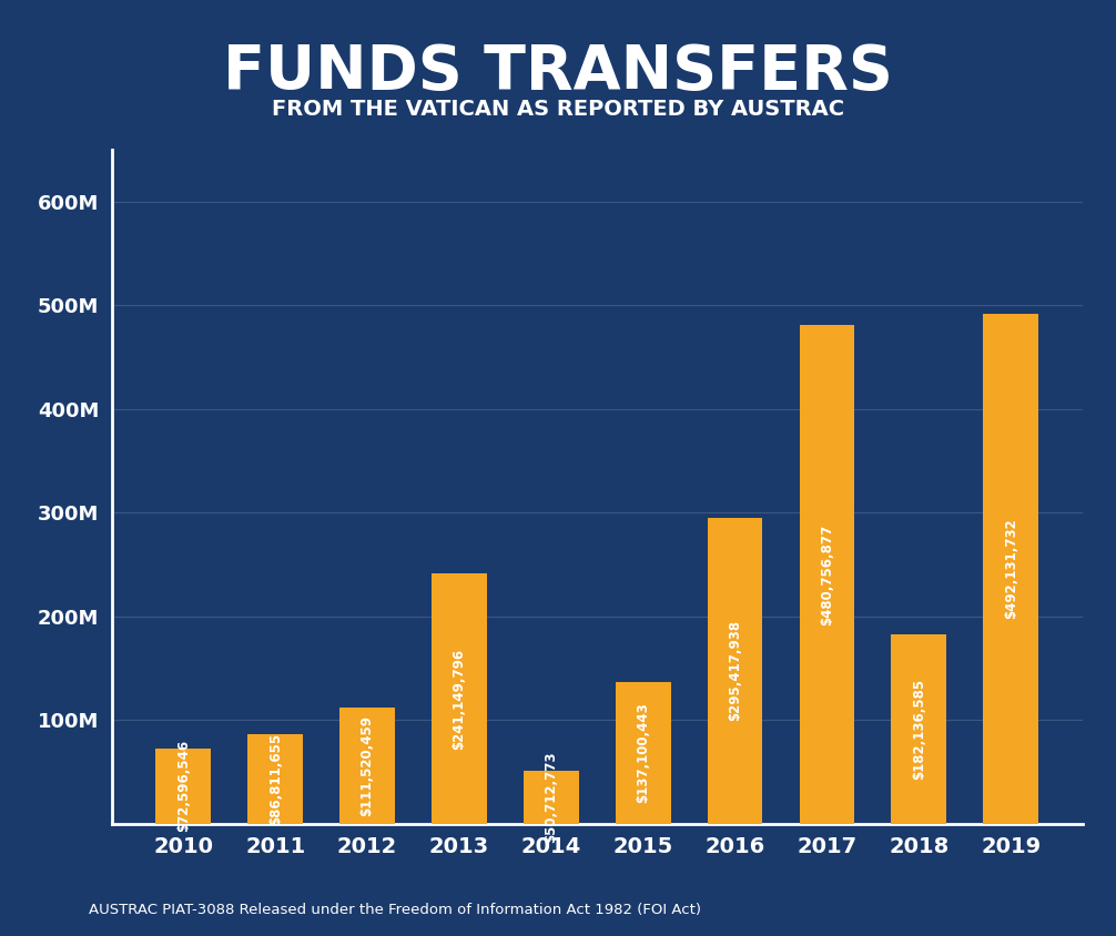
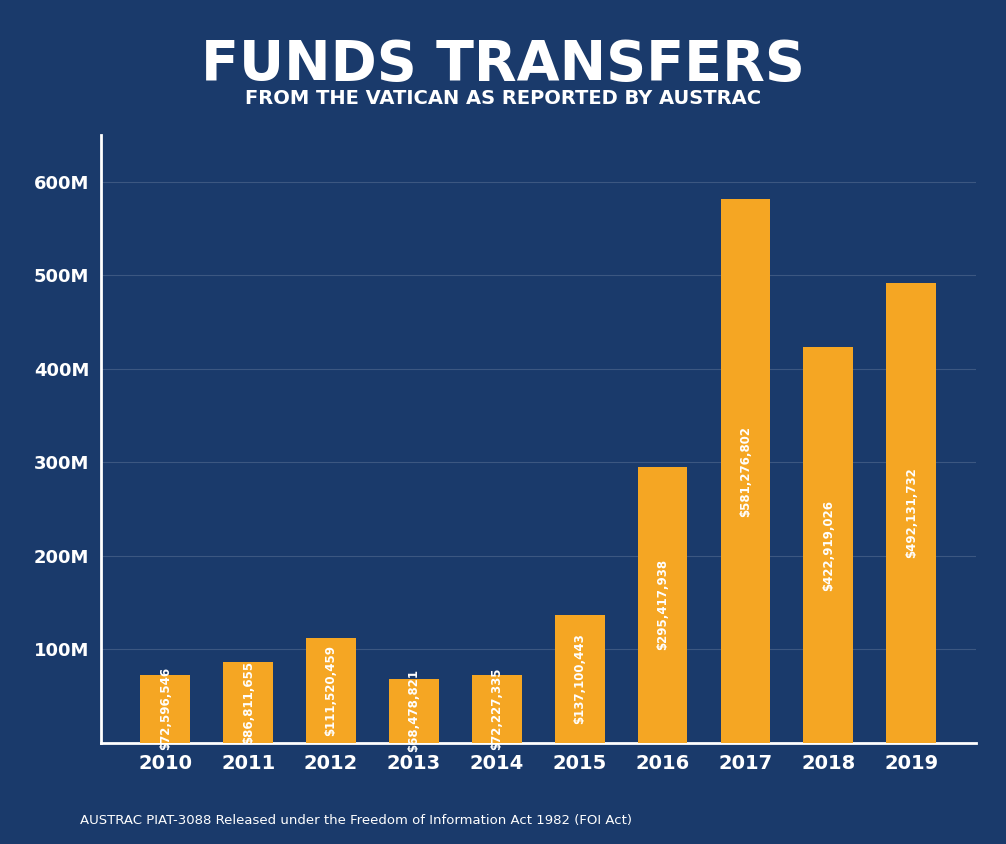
2013: $241,149,796 -> $68,478,821
2014: $50,712,773 -> $72,227,335
2017: $480,756,877 -> $581,276,802
2018: $182,136,585 -> $422,919,026
